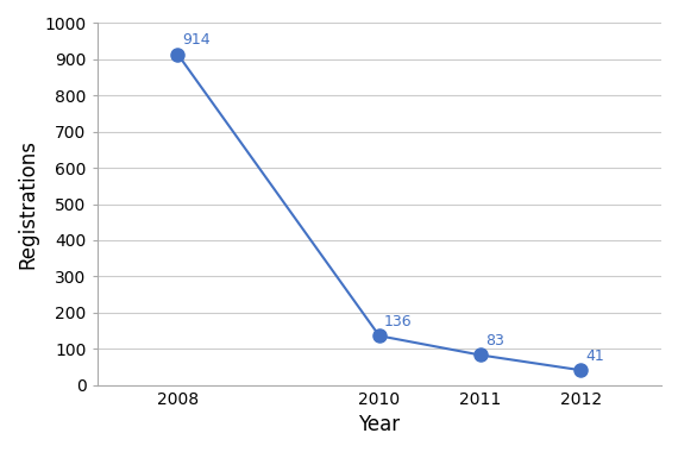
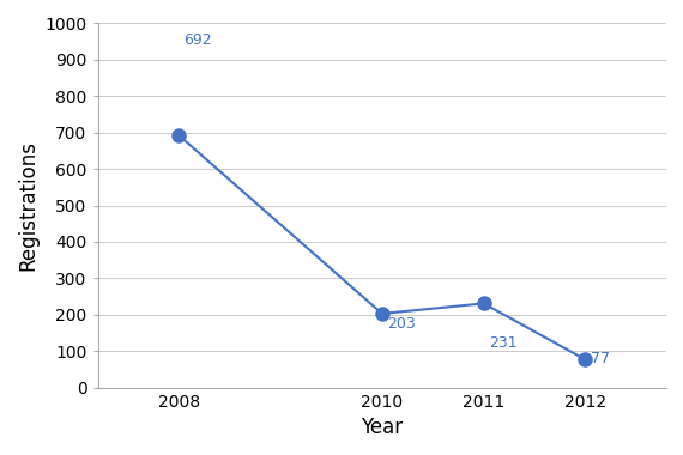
2008: 914 -> 692
2010: 136 -> 203
2011: 83 -> 231
2012: 41 -> 77
